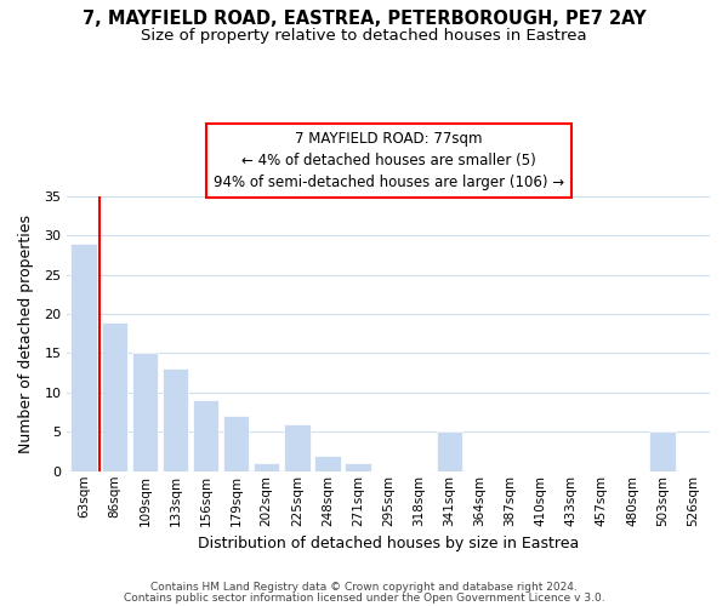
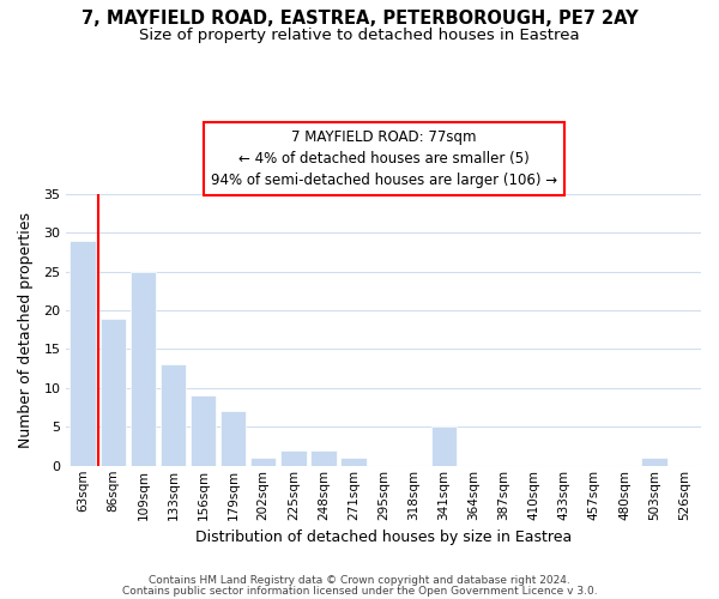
109sqm: 15 -> 25
225sqm: 6 -> 2
503sqm: 5 -> 1
